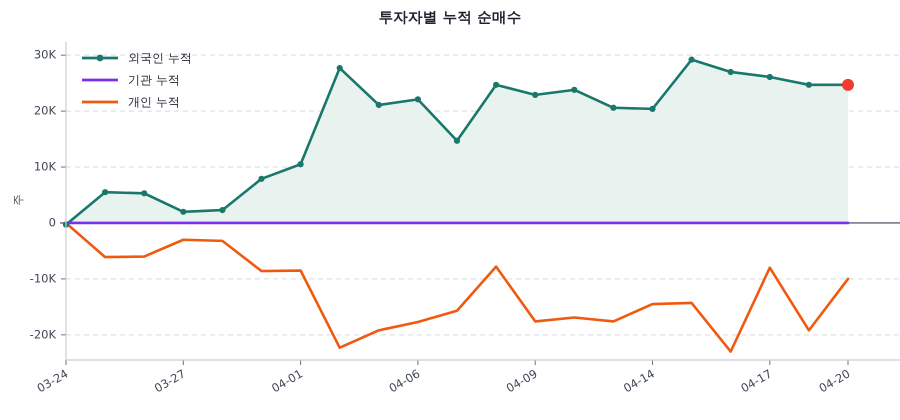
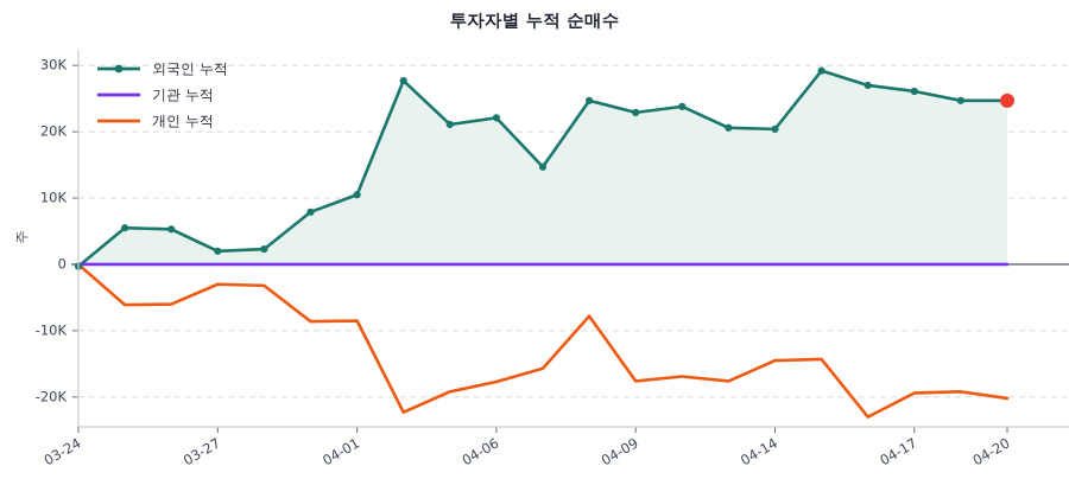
개인 누적/04-17: -8K -> -19K
개인 누적/04-20: -10K -> -20K
